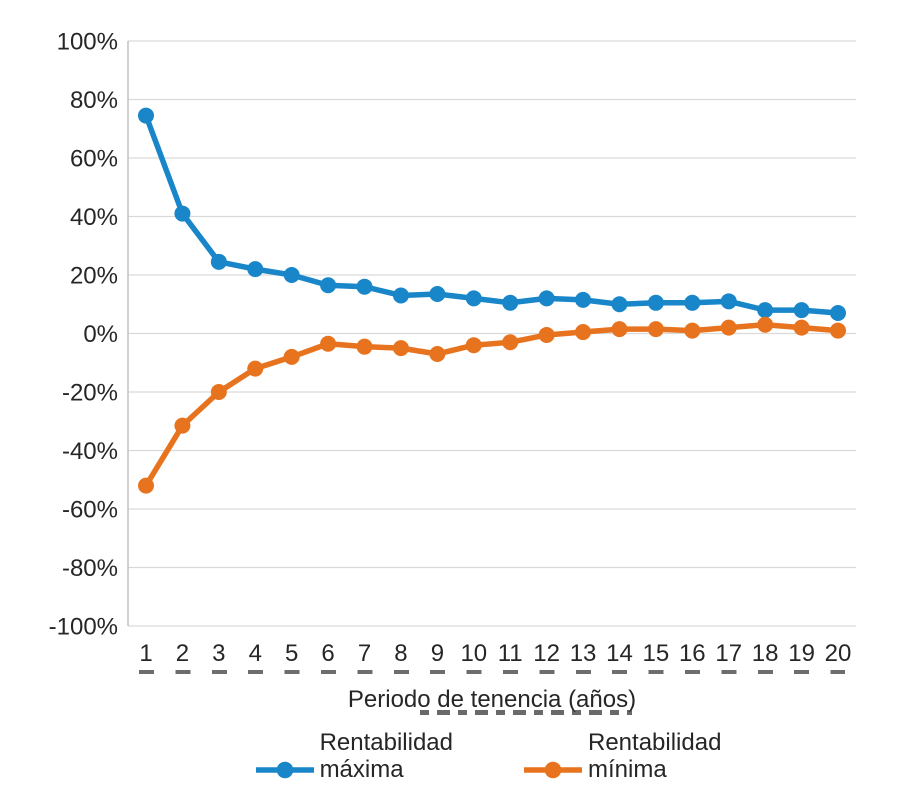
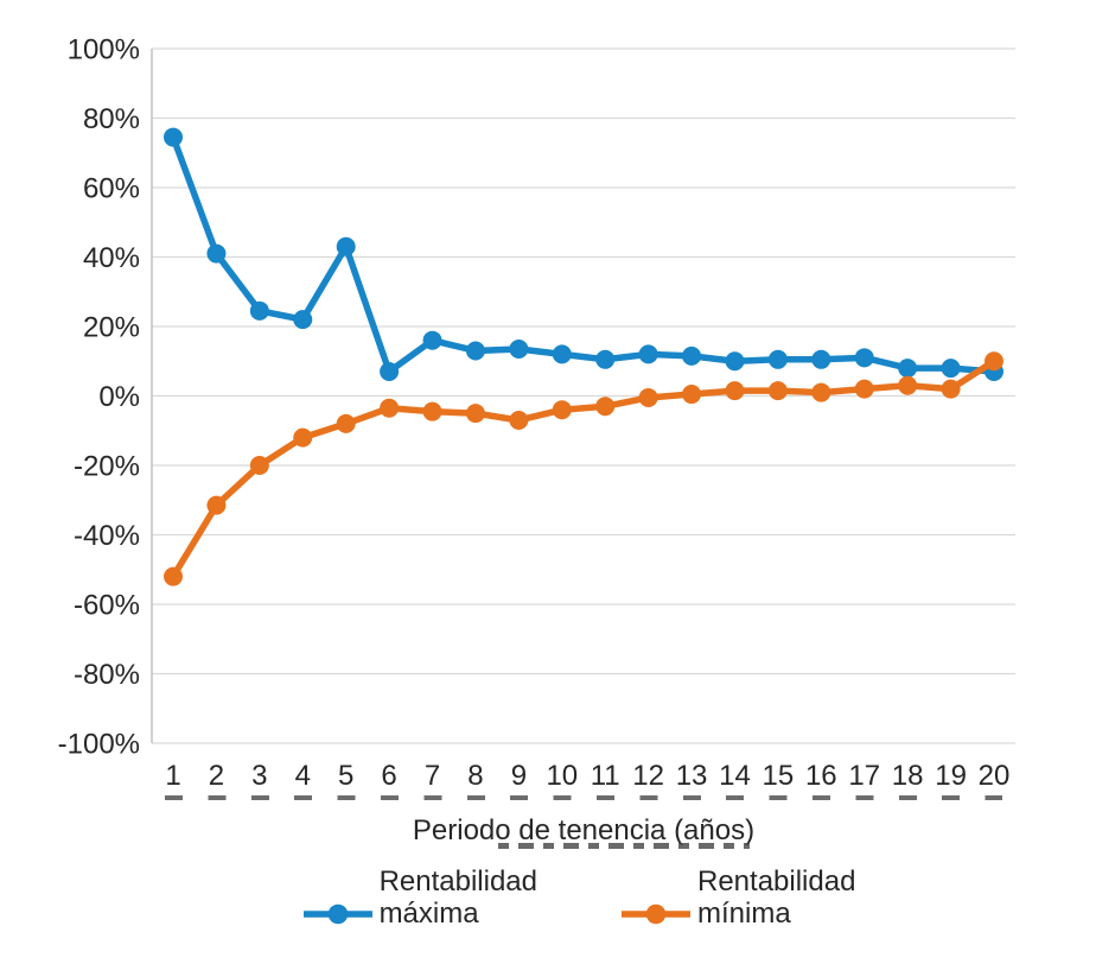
Rentabilidad máxima/5: 20% -> 43%
Rentabilidad máxima/6: 16% -> 7%
Rentabilidad mínima/20: 1% -> 10%
